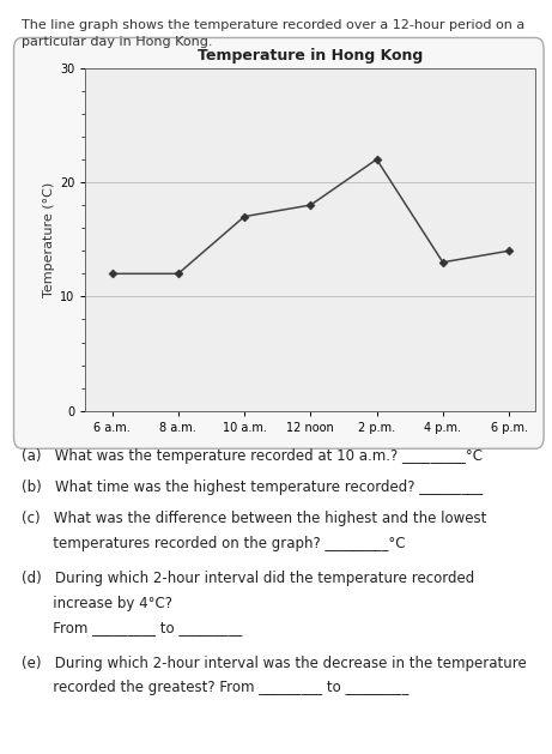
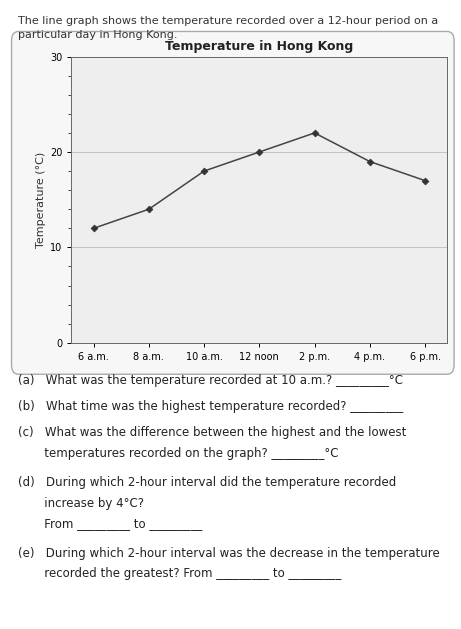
8 a.m.: 12 -> 14
10 a.m.: 17 -> 18
12 noon: 18 -> 20
4 p.m.: 13 -> 19
6 p.m.: 14 -> 17
